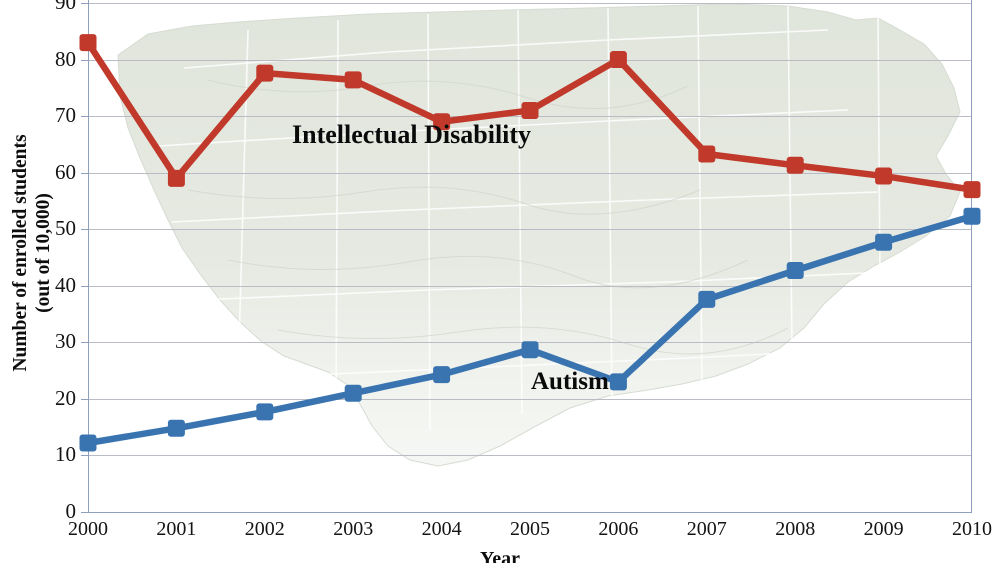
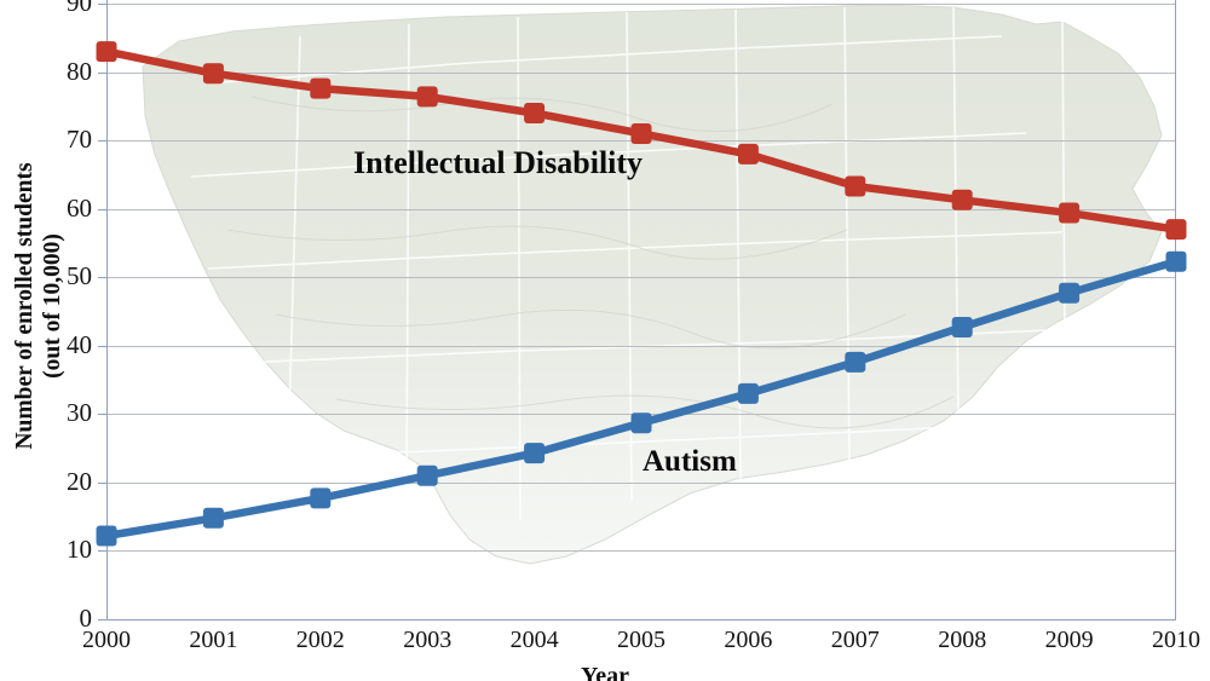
Intellectual Disability/2001: 59 -> 80
Intellectual Disability/2004: 69 -> 74
Intellectual Disability/2006: 80 -> 68
Autism/2006: 23 -> 33
